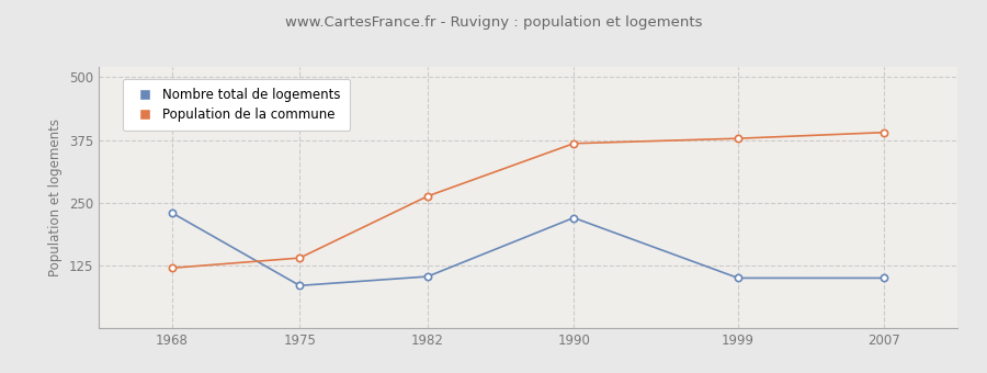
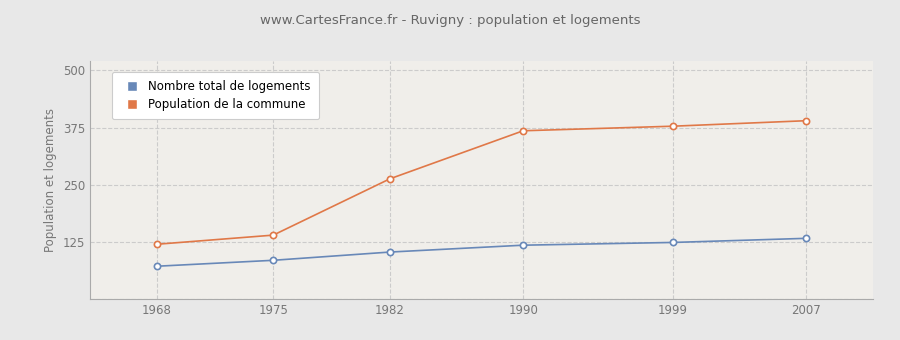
Nombre total de logements/1968: 230 -> 72
Nombre total de logements/1990: 220 -> 118
Nombre total de logements/1999: 100 -> 124
Nombre total de logements/2007: 100 -> 133
